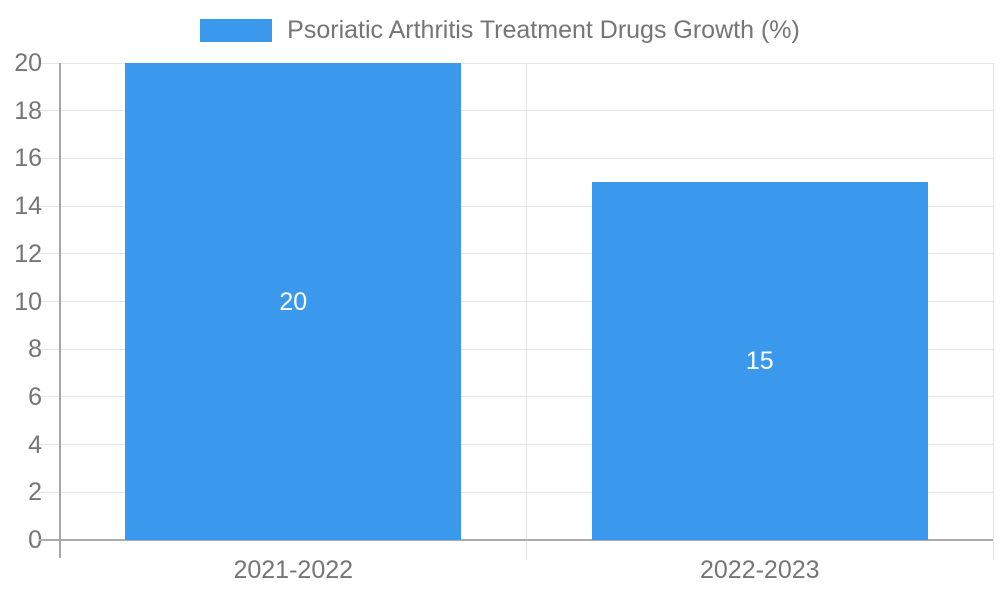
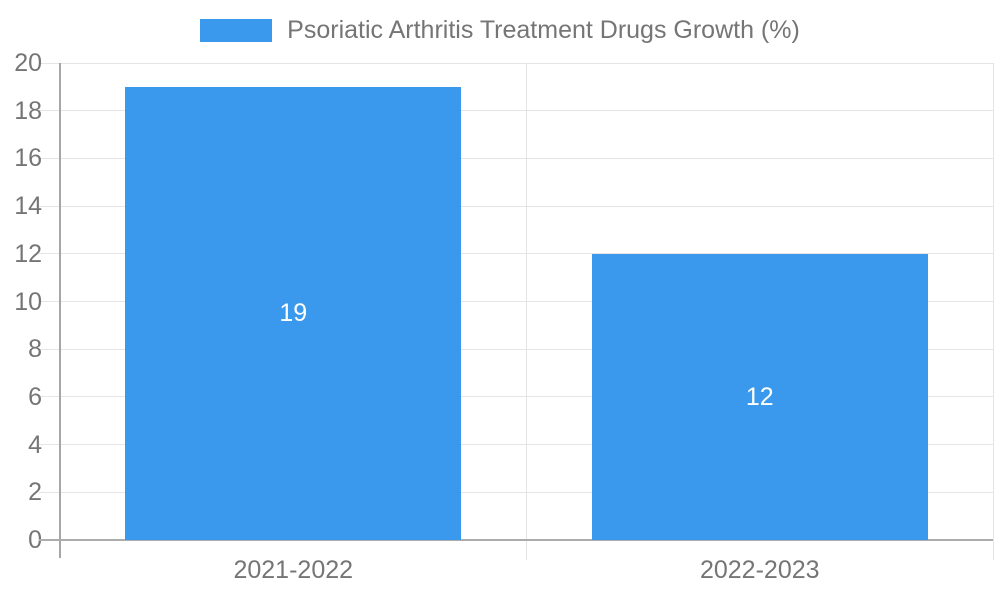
2021-2022: 20 -> 19
2022-2023: 15 -> 12
